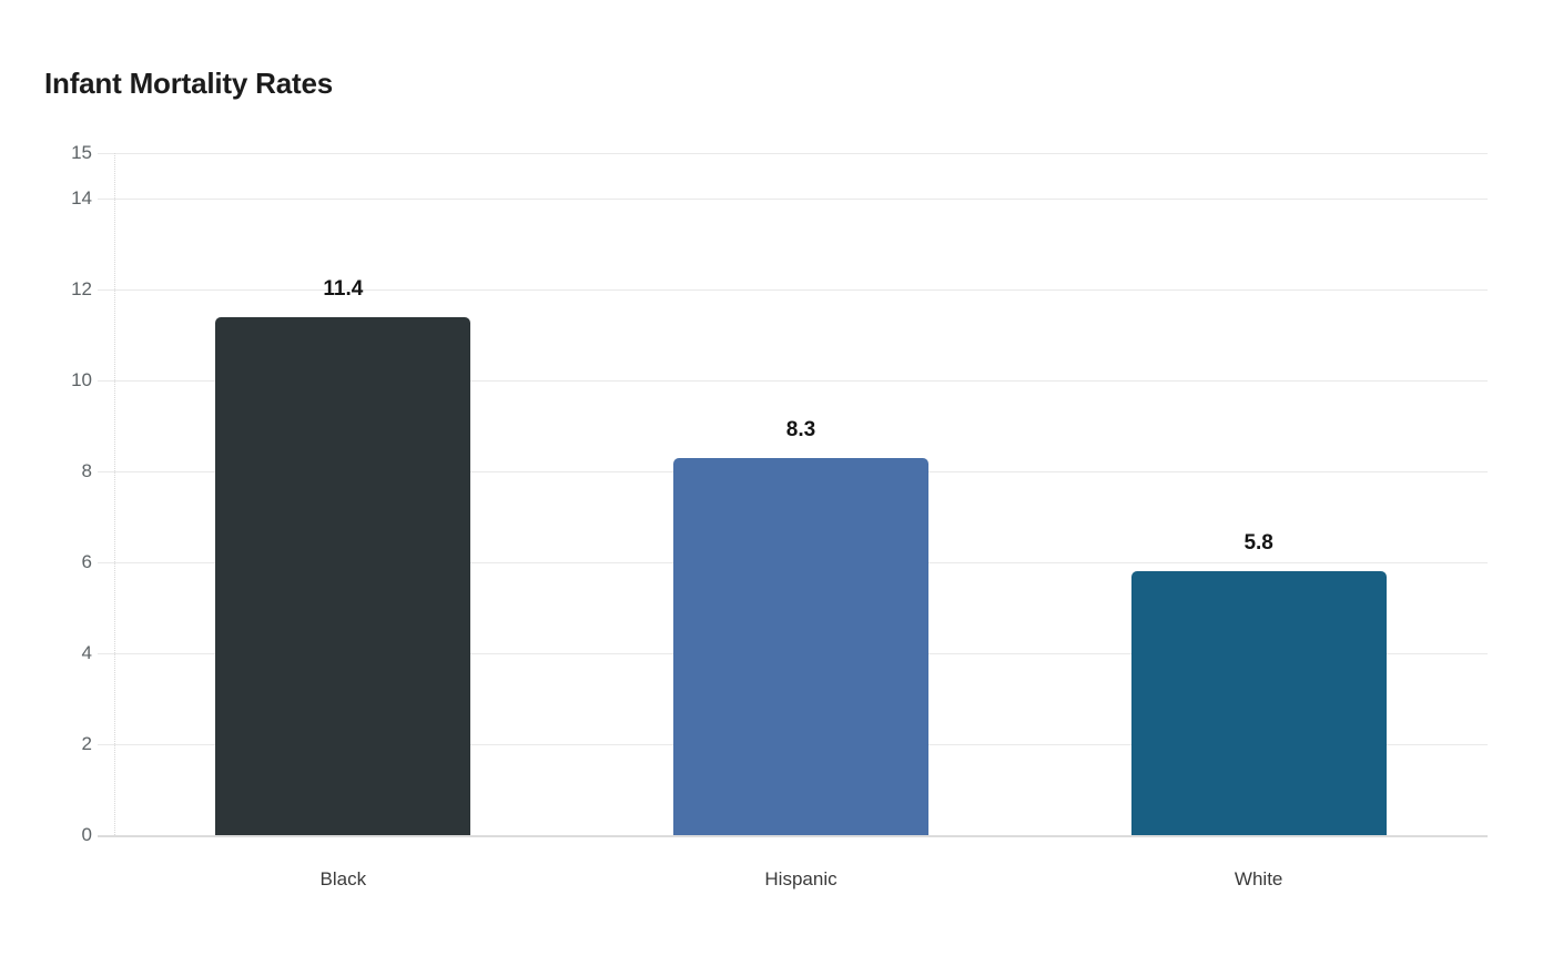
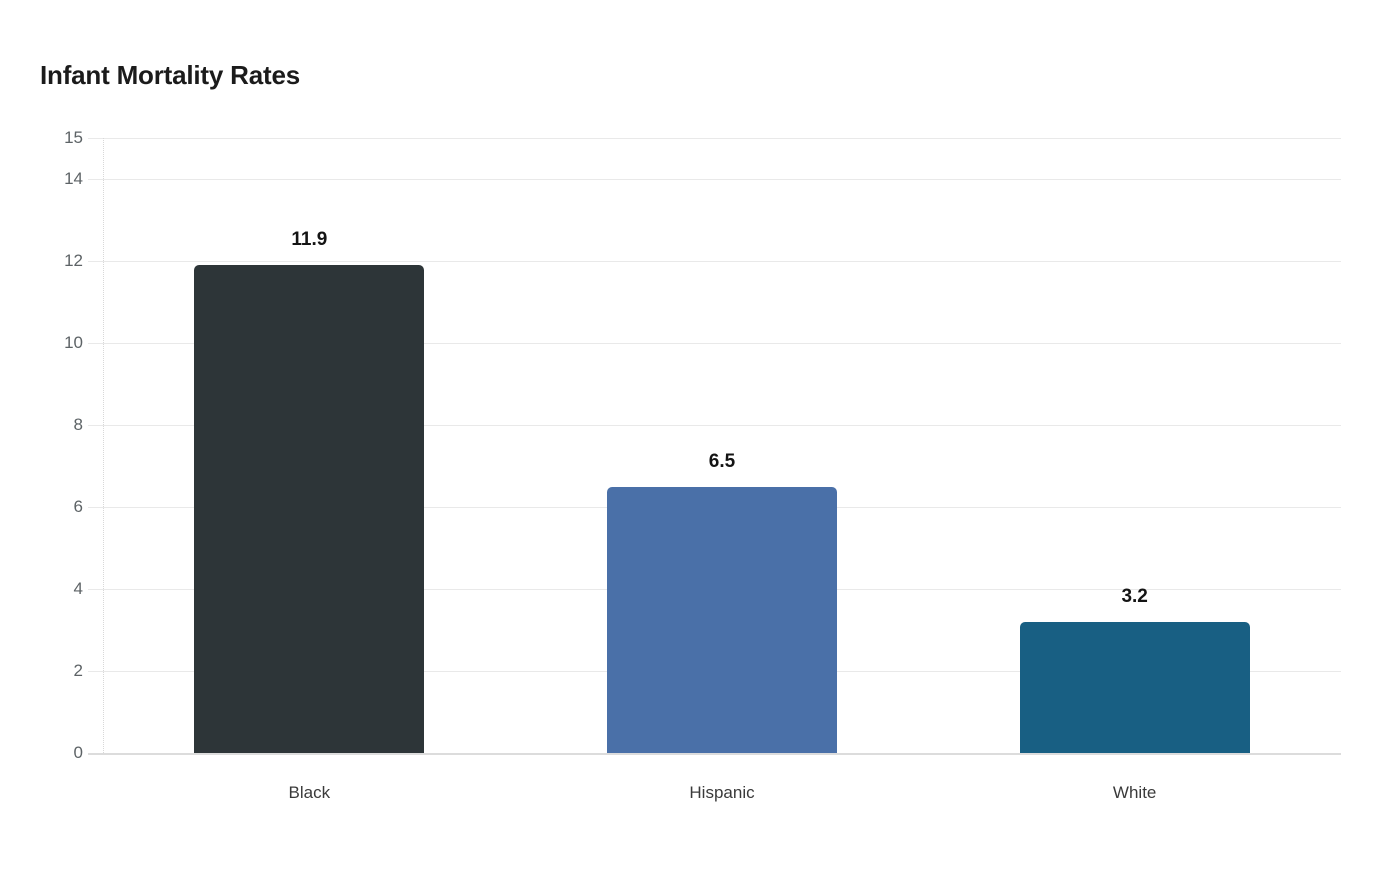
Black: 11.4 -> 11.9
Hispanic: 8.3 -> 6.5
White: 5.8 -> 3.2
